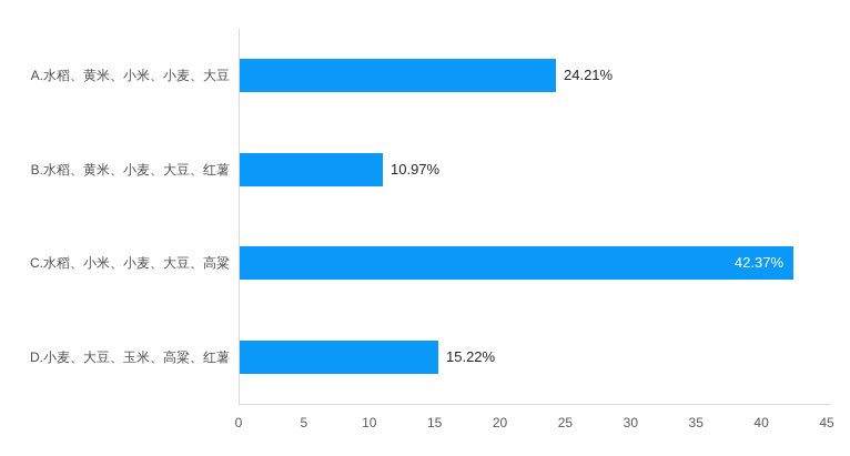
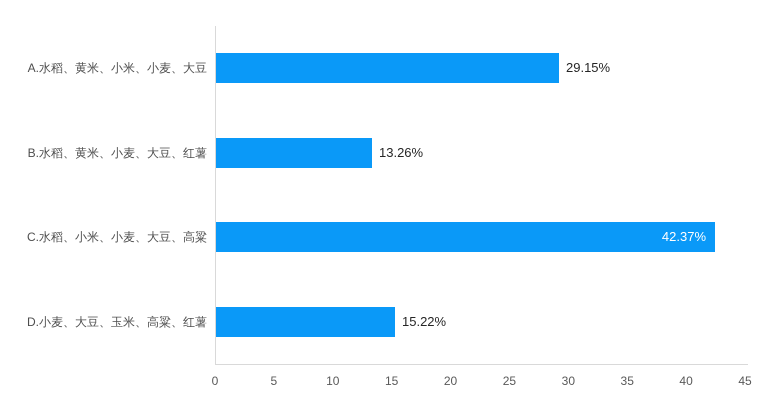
A.水稻、黄米、小米、小麦、大豆: 24.21% -> 29.15%
B.水稻、黄米、小麦、大豆、红薯: 10.97% -> 13.26%
